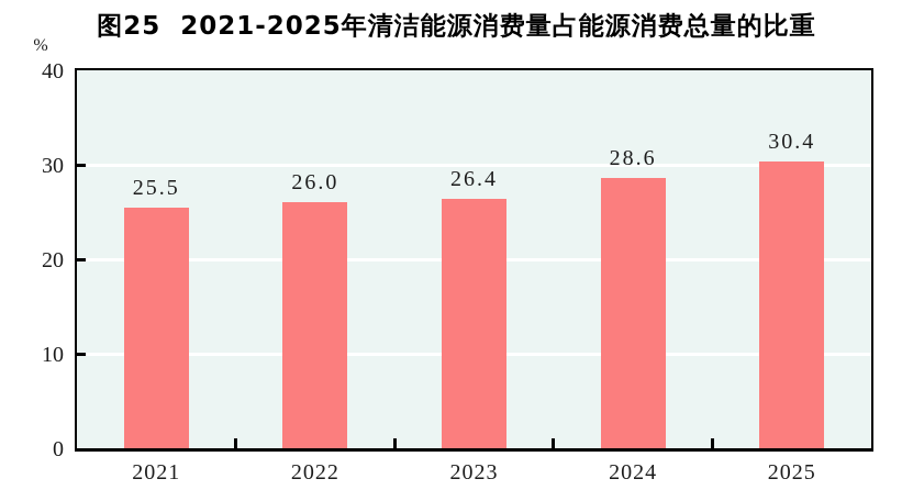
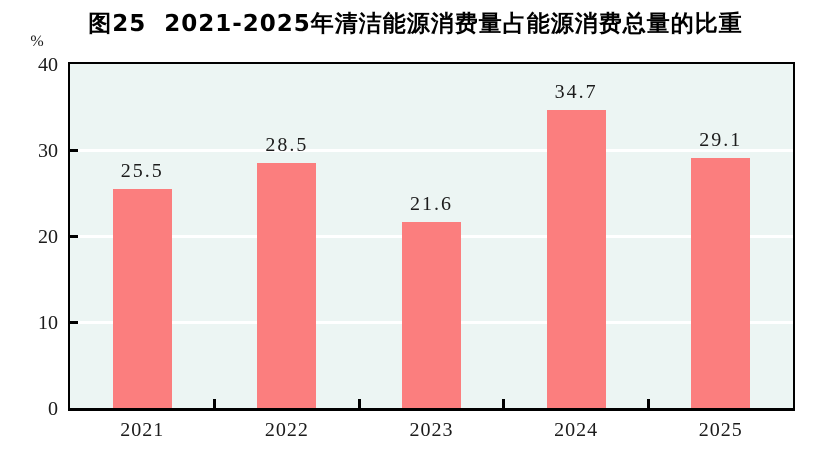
2022: 26.0 -> 28.5
2023: 26.4 -> 21.6
2024: 28.6 -> 34.7
2025: 30.4 -> 29.1
